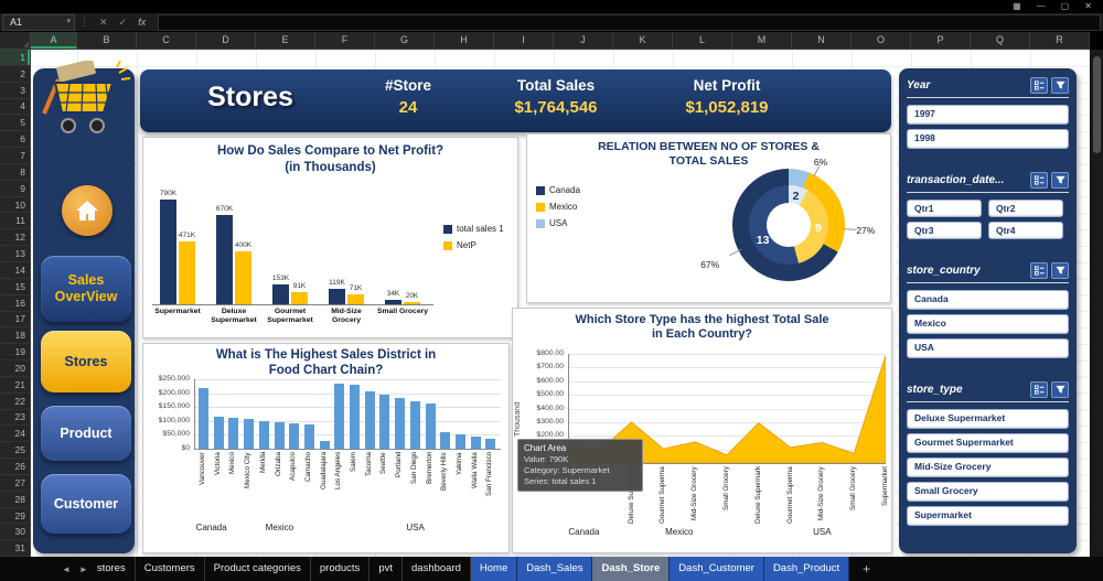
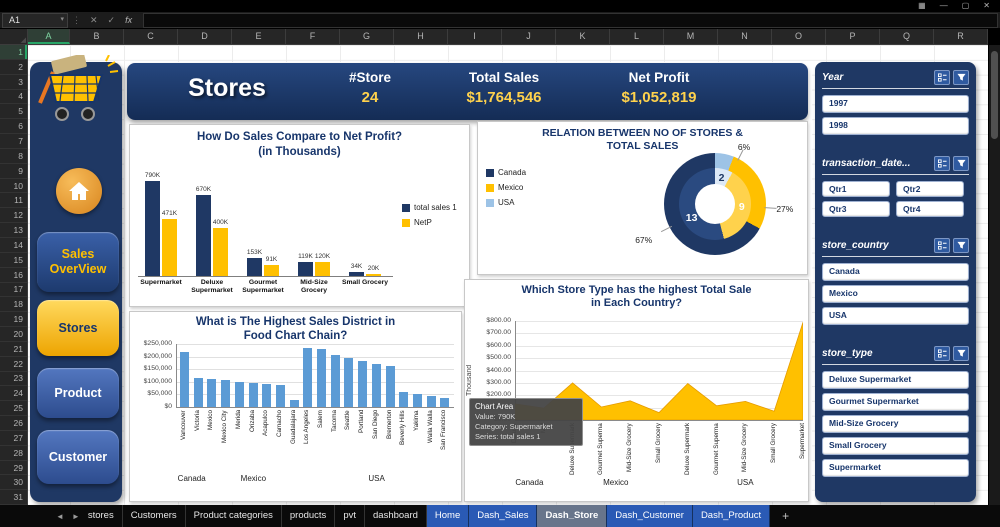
How Do Sales Compare to Net Profit? (in Thousands)/NetP/Mid-Size Grocery: 71K -> 120K
